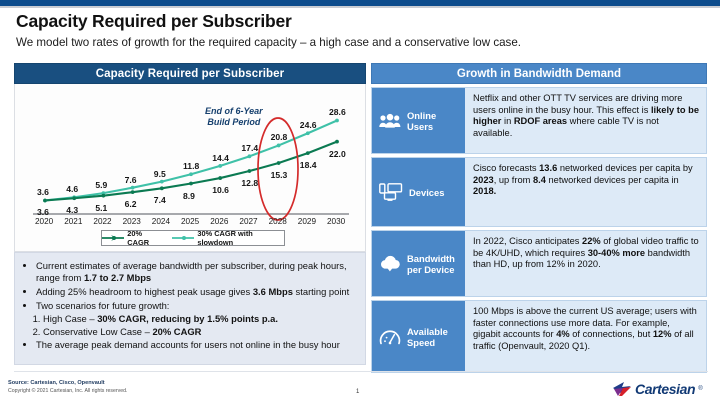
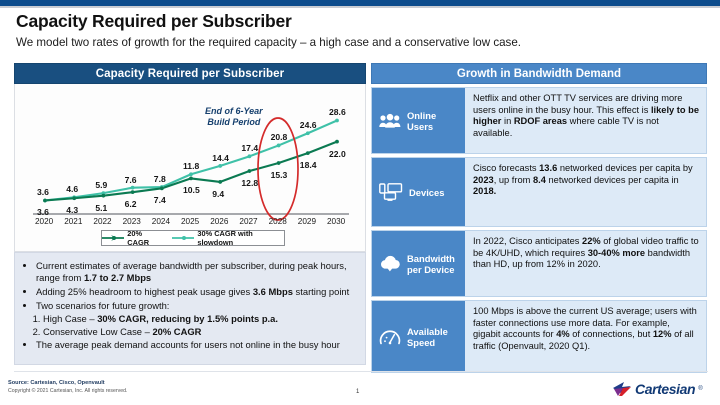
30% CAGR with slowdown/2024: 9.5 -> 7.8
20% CAGR/2025: 8.9 -> 10.5
20% CAGR/2026: 10.6 -> 9.4
